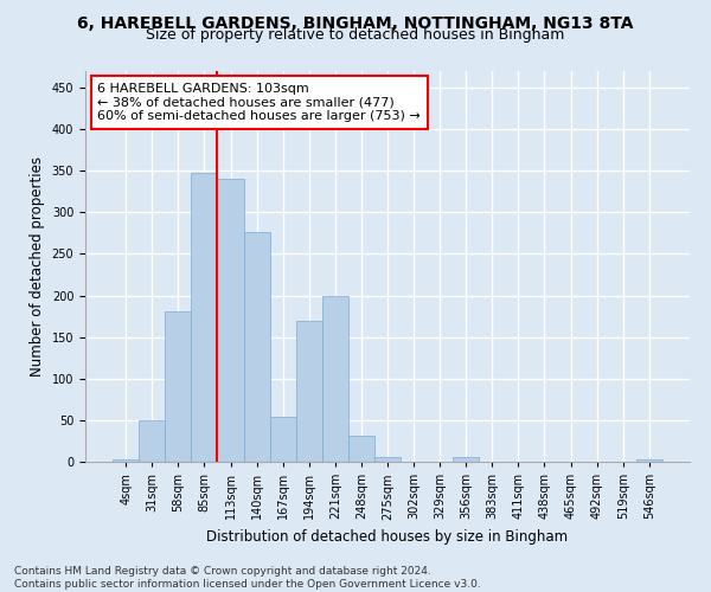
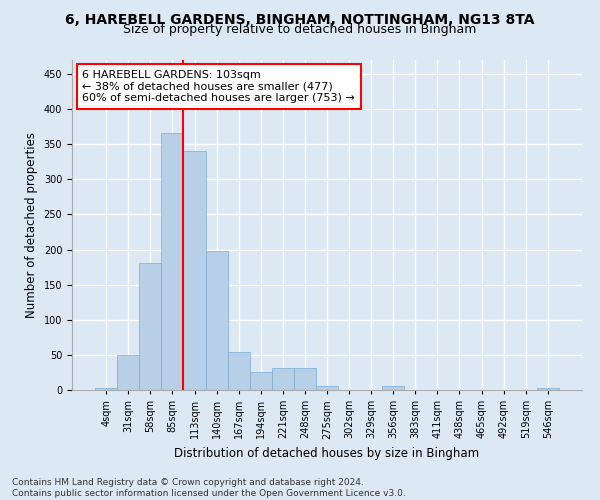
85sqm: 348 -> 366
140sqm: 276 -> 198
194sqm: 170 -> 26
221sqm: 200 -> 31
